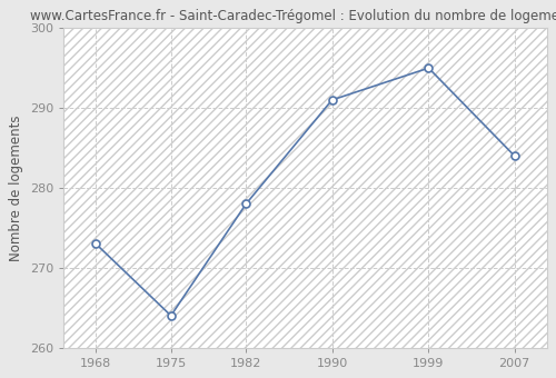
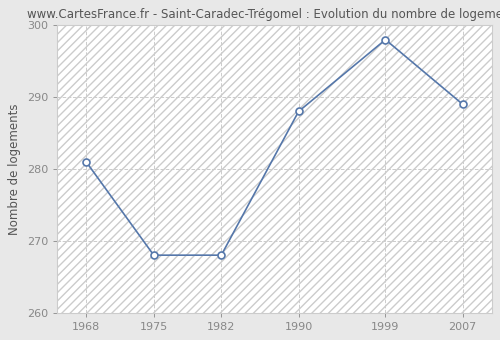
1968: 273 -> 281
1975: 264 -> 268
1982: 278 -> 268
1990: 291 -> 288
1999: 295 -> 298
2007: 284 -> 289
